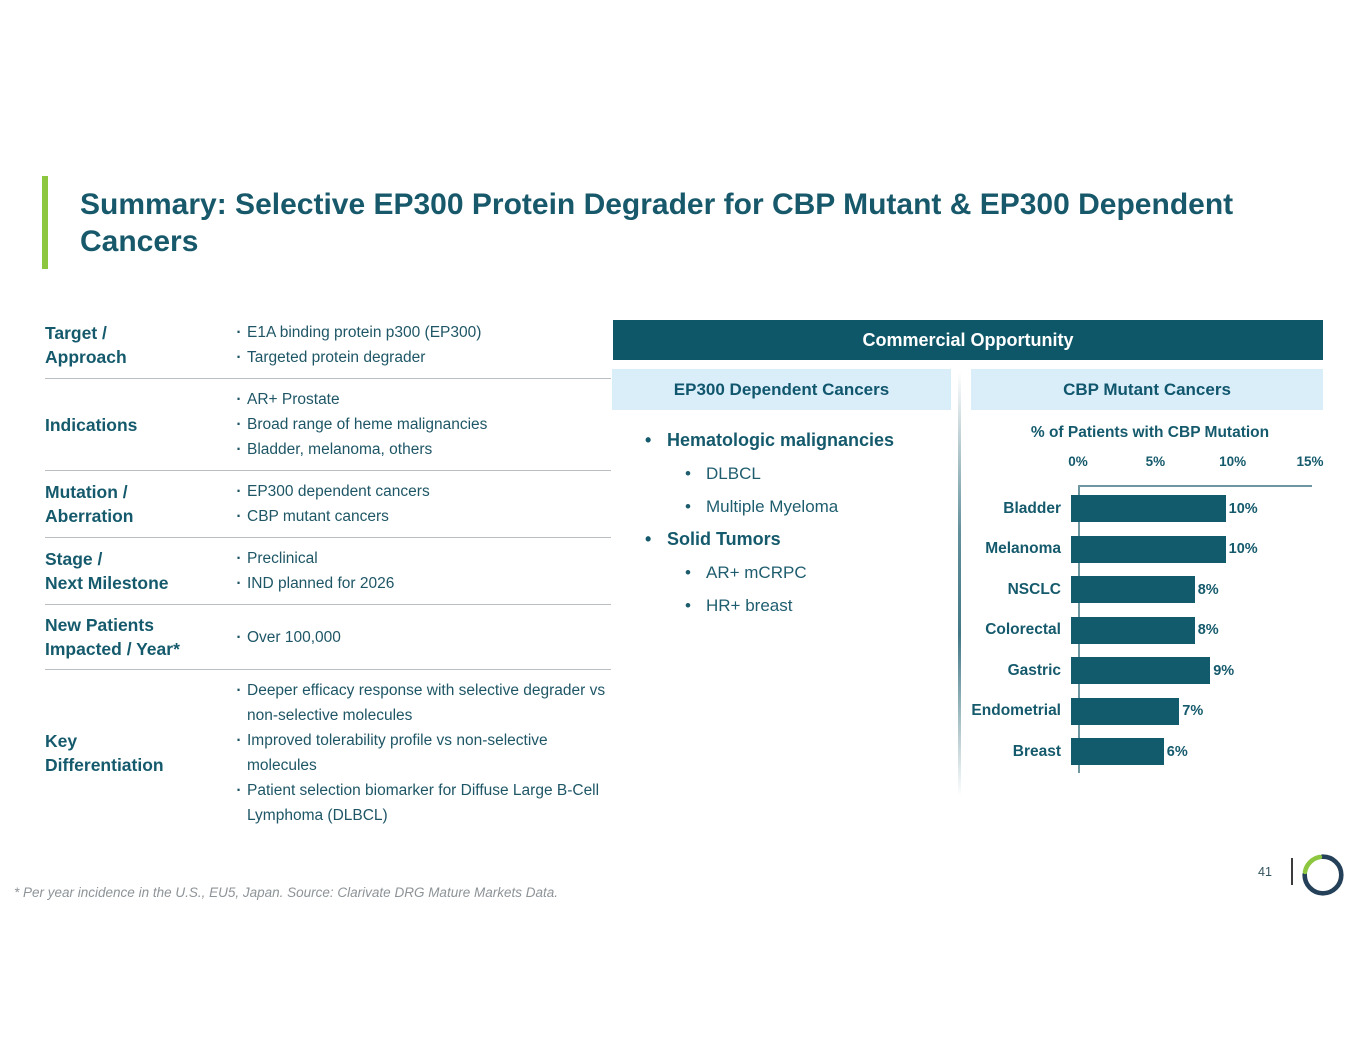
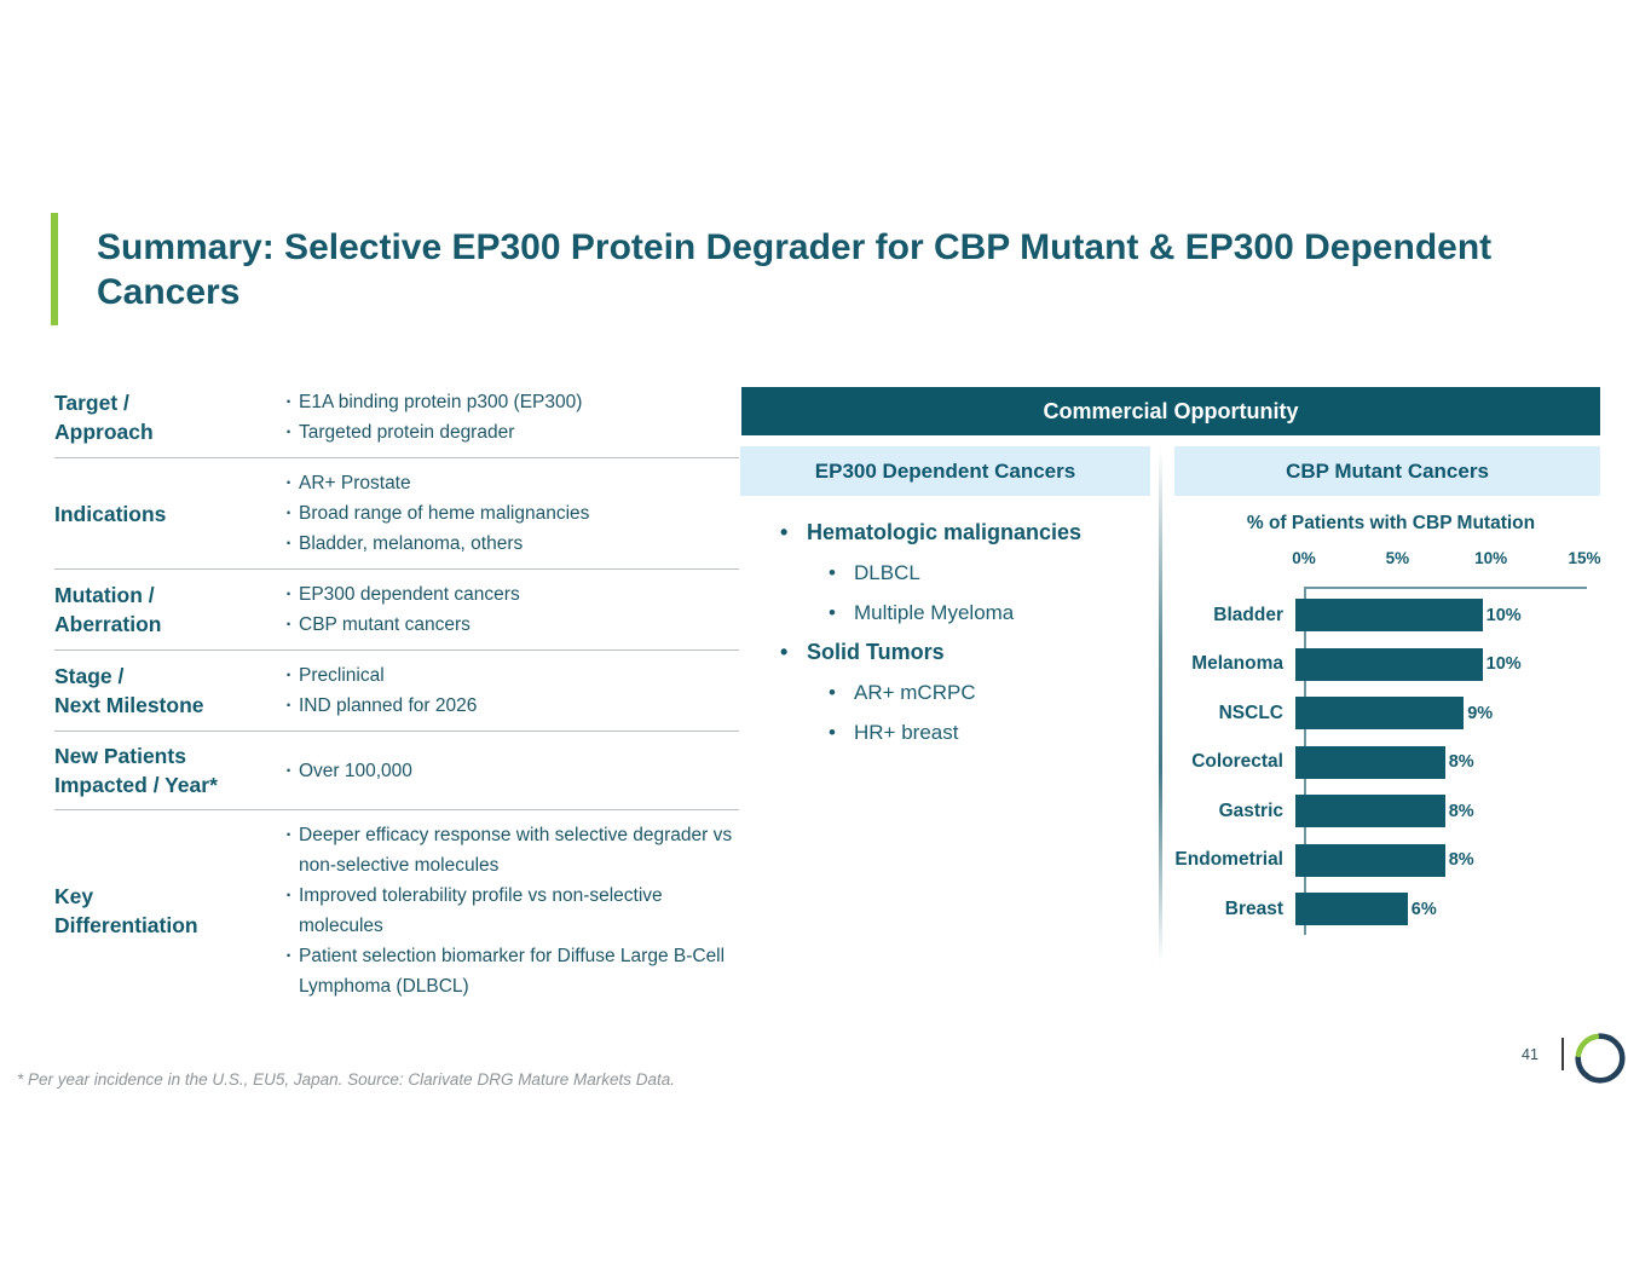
NSCLC: 8% -> 9%
Gastric: 9% -> 8%
Endometrial: 7% -> 8%
